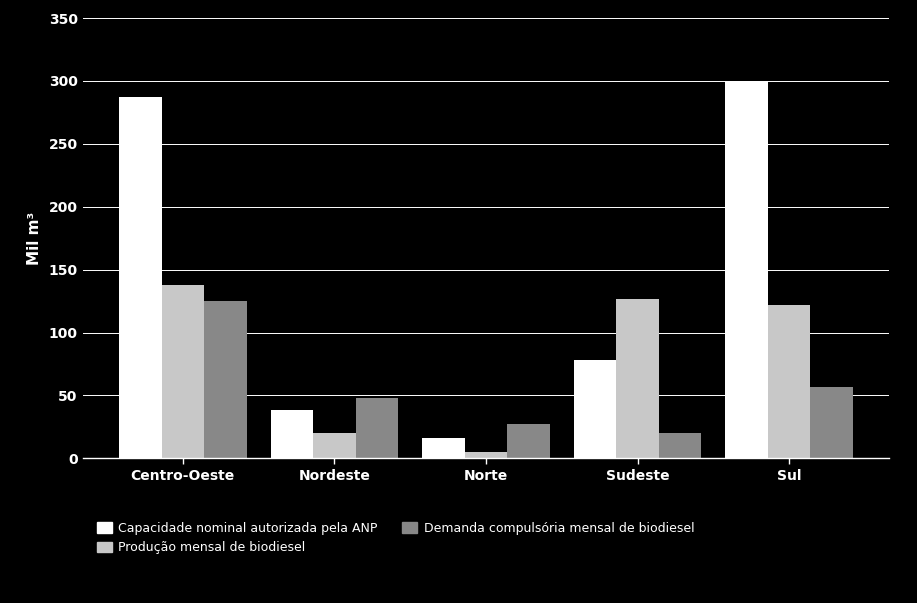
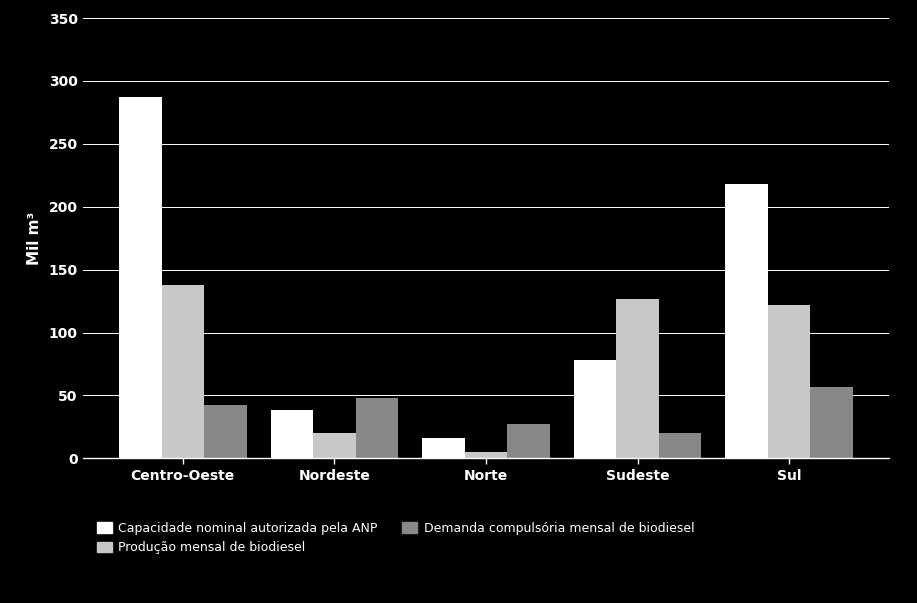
Demanda compulsória mensal de biodiesel/Centro-Oeste: 125 -> 42
Capacidade nominal autorizada pela ANP/Sul: 300 -> 218
